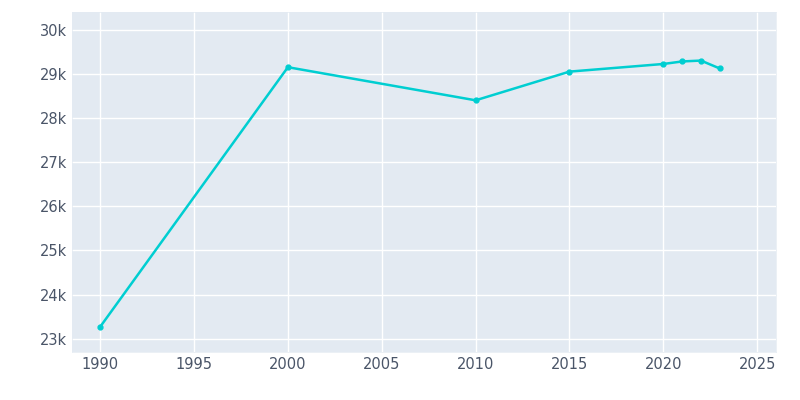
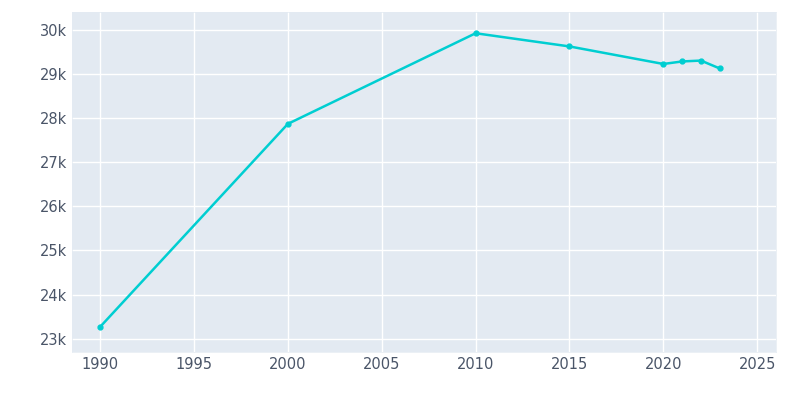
2000: 29.15k -> 27.87k
2010: 28.40k -> 29.92k
2015: 29.05k -> 29.62k
